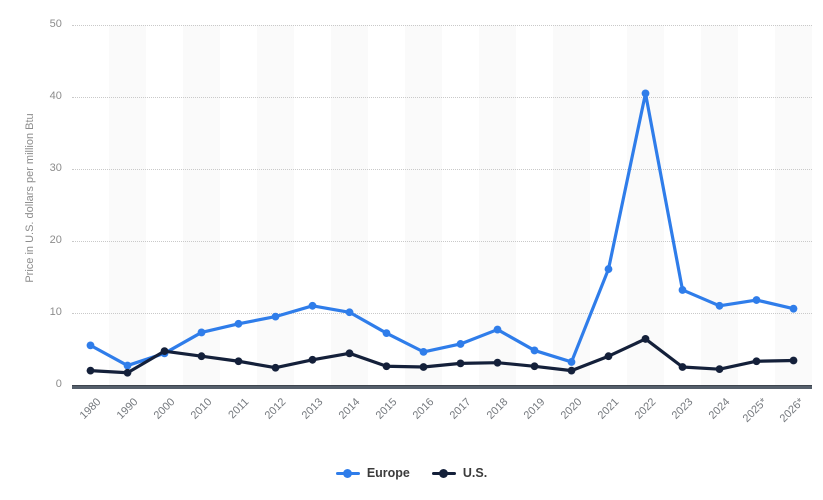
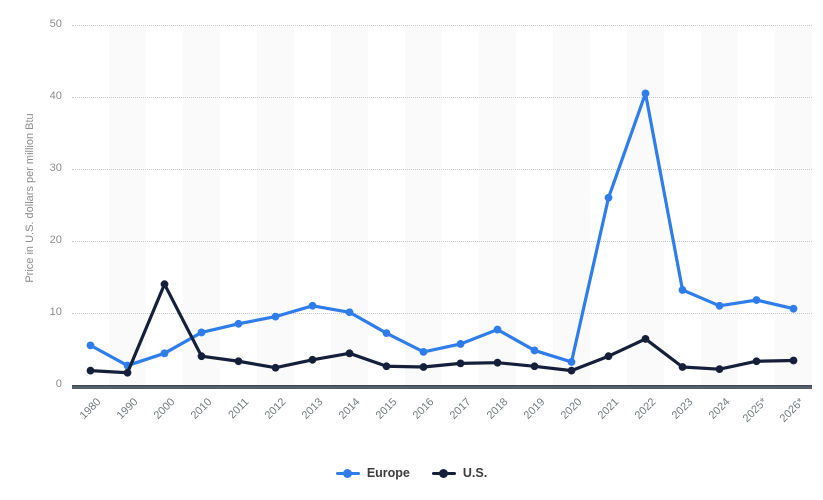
U.S./2000: 5 -> 14
Europe/2021: 16 -> 26
